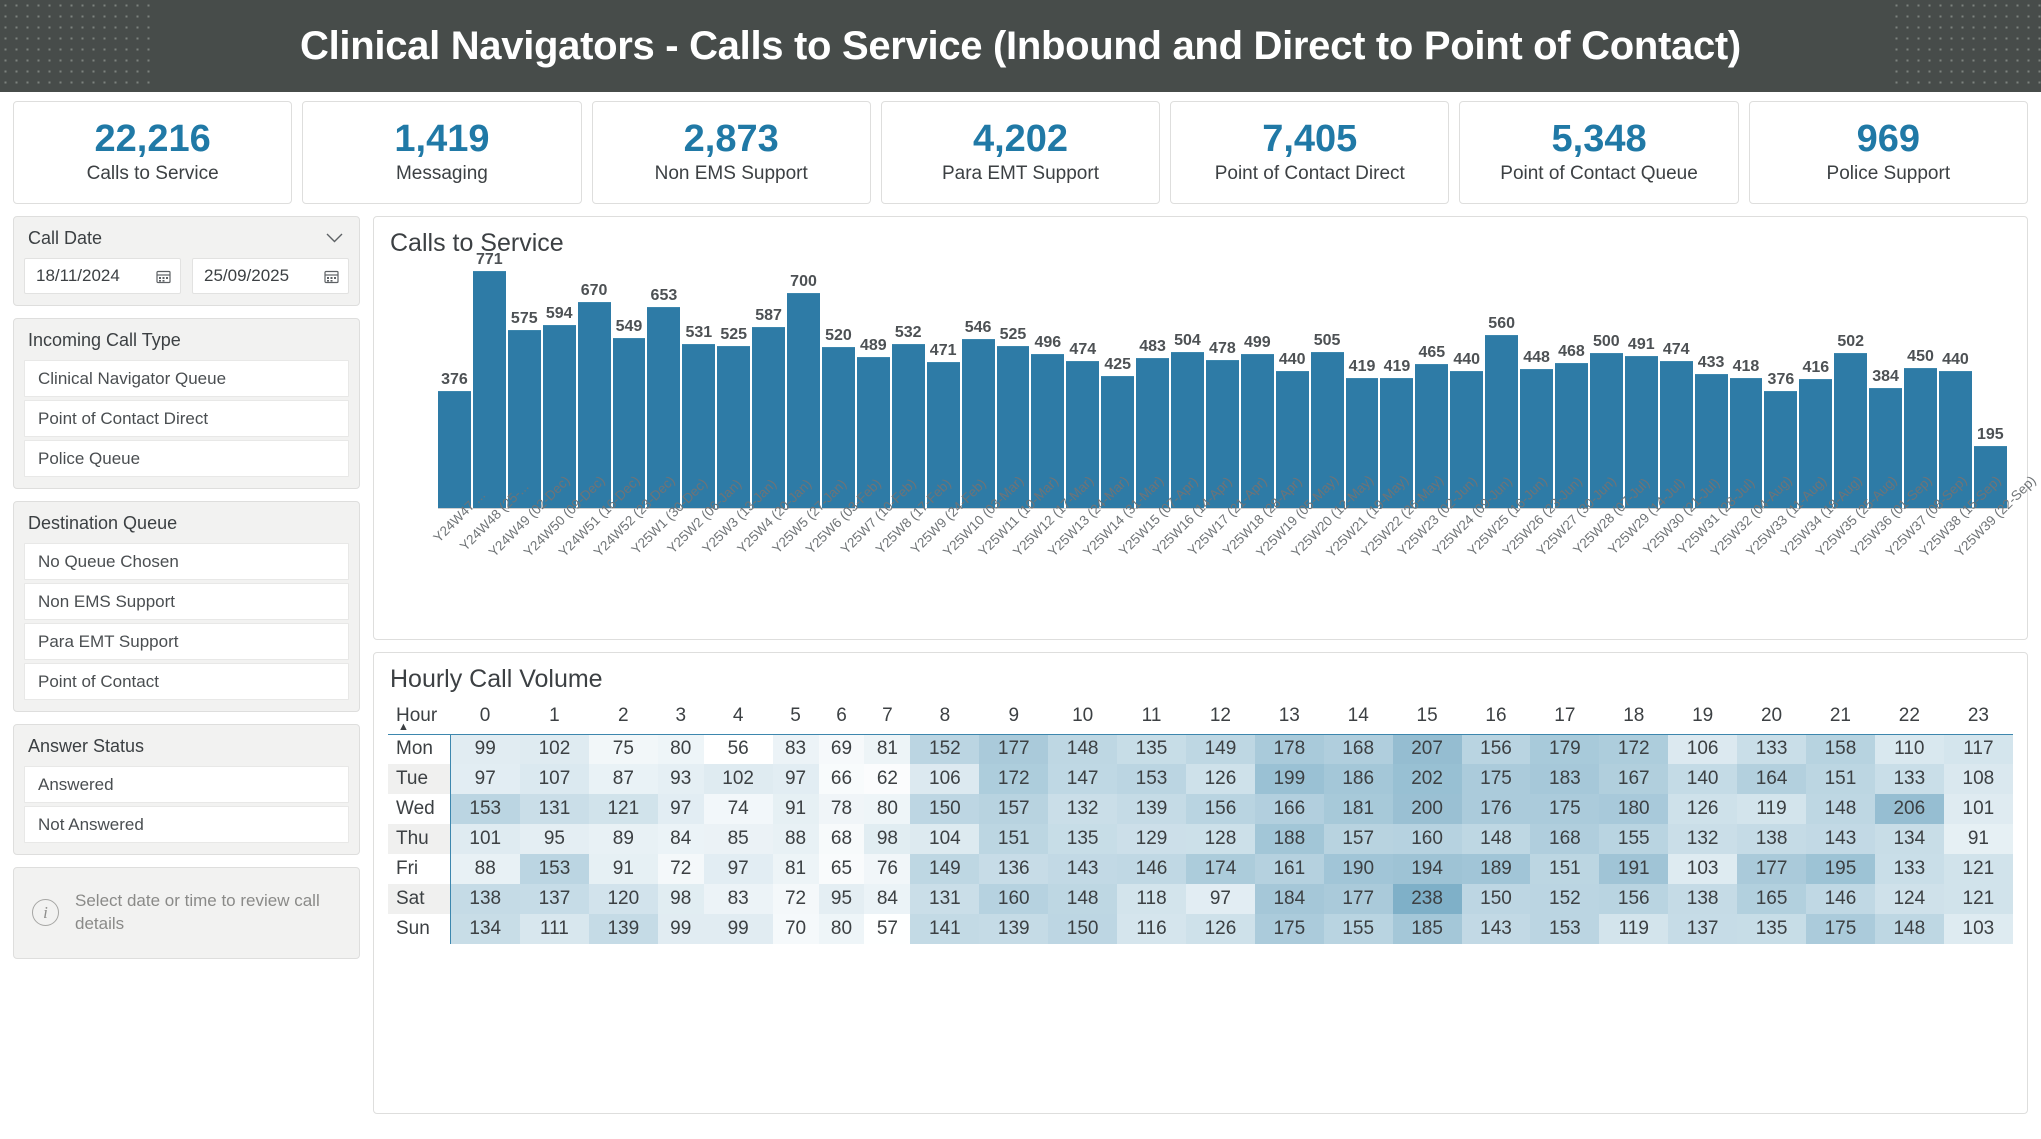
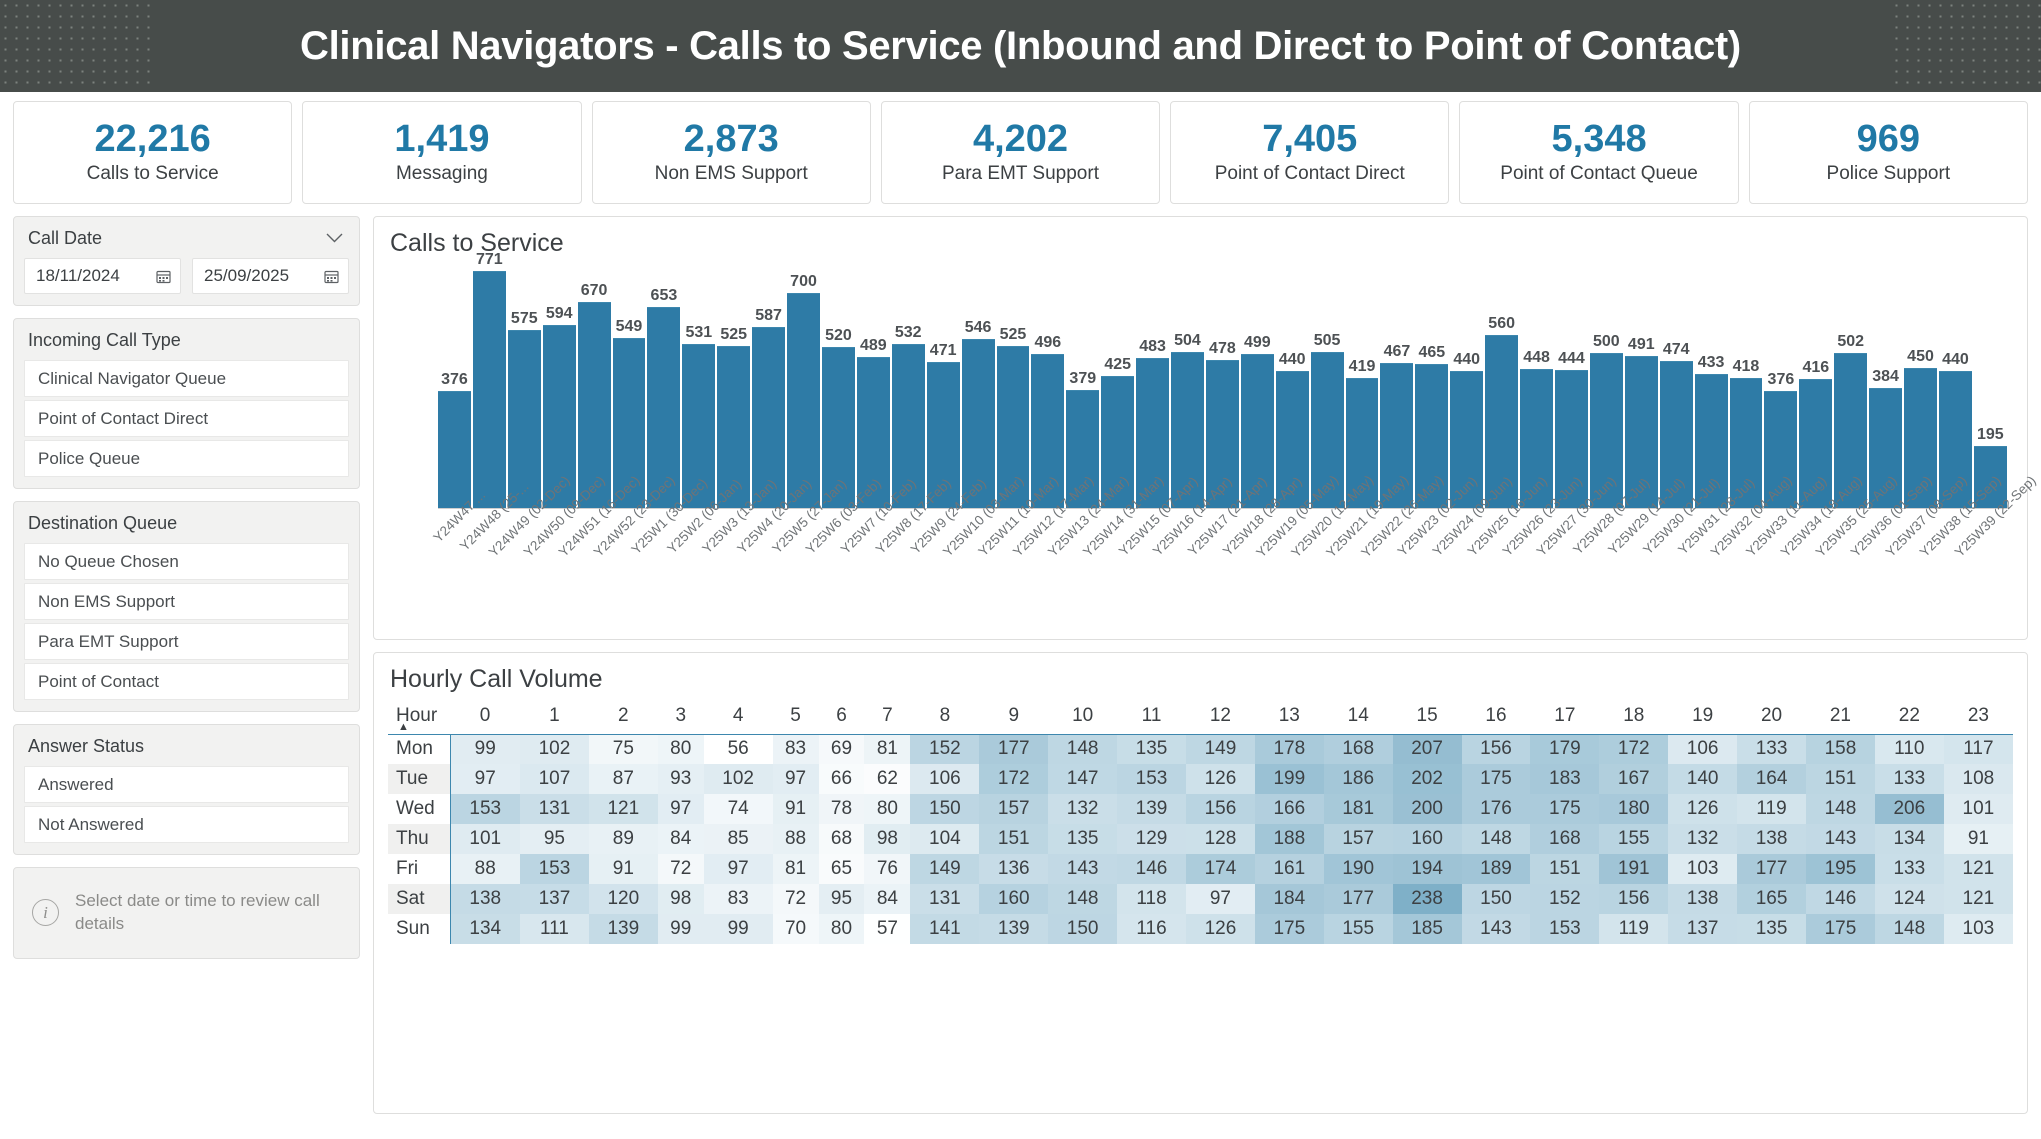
Calls to Service/Y25W13 (24-Mar): 474 -> 379
Calls to Service/Y25W22 (26-May): 419 -> 467
Calls to Service/Y25W27 (30-Jun): 468 -> 444
